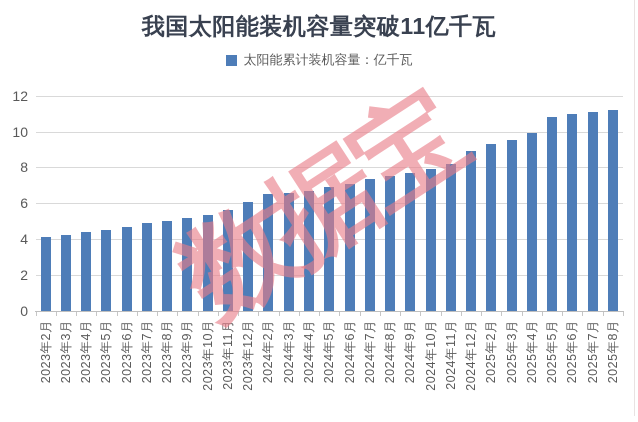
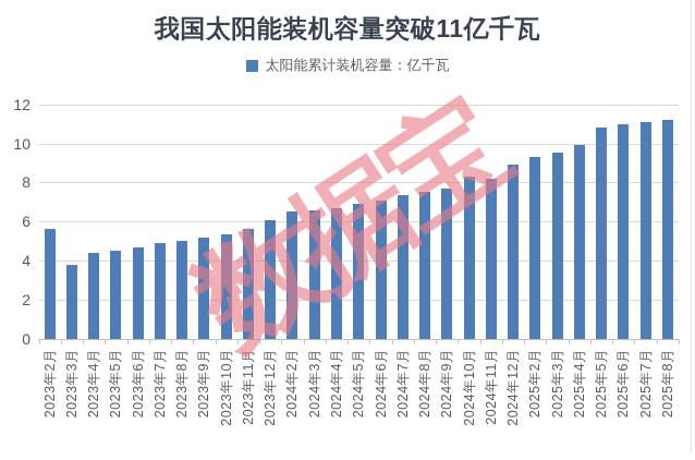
2023年2月: 4.1 -> 5.6
2023年3月: 4.2 -> 3.8
2024年10月: 7.9 -> 8.3
